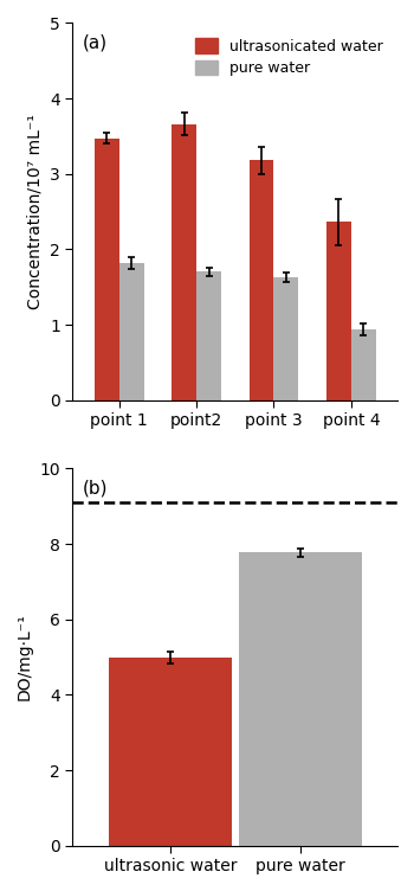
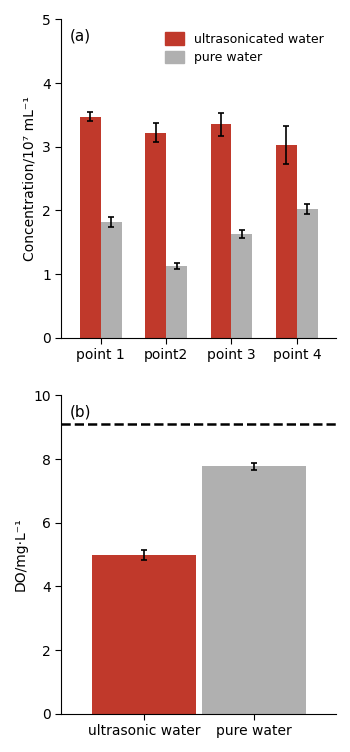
ultrasonicated water/point2: 3.66 -> 3.22
pure water/point2: 1.70 -> 1.13
ultrasonicated water/point 3: 3.18 -> 3.35
ultrasonicated water/point 4: 2.36 -> 3.03
pure water/point 4: 0.94 -> 2.02
